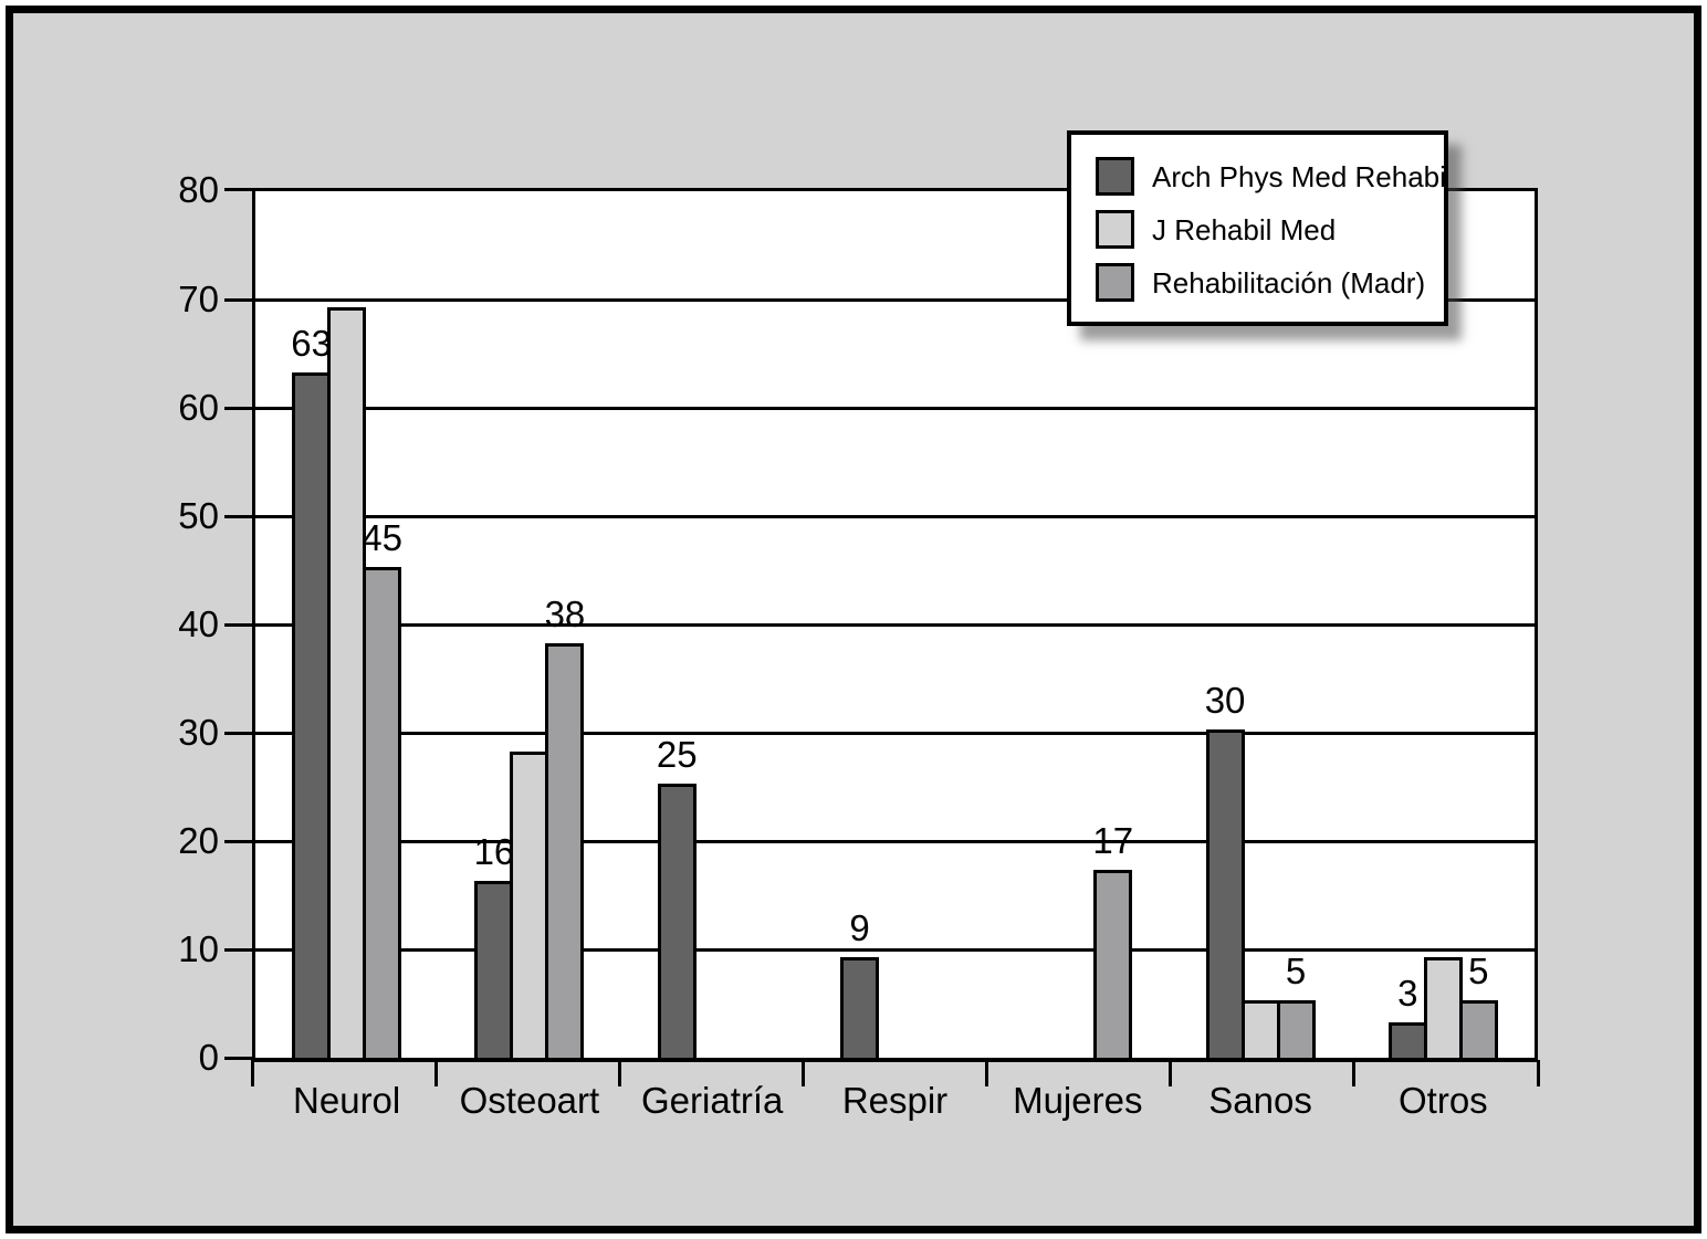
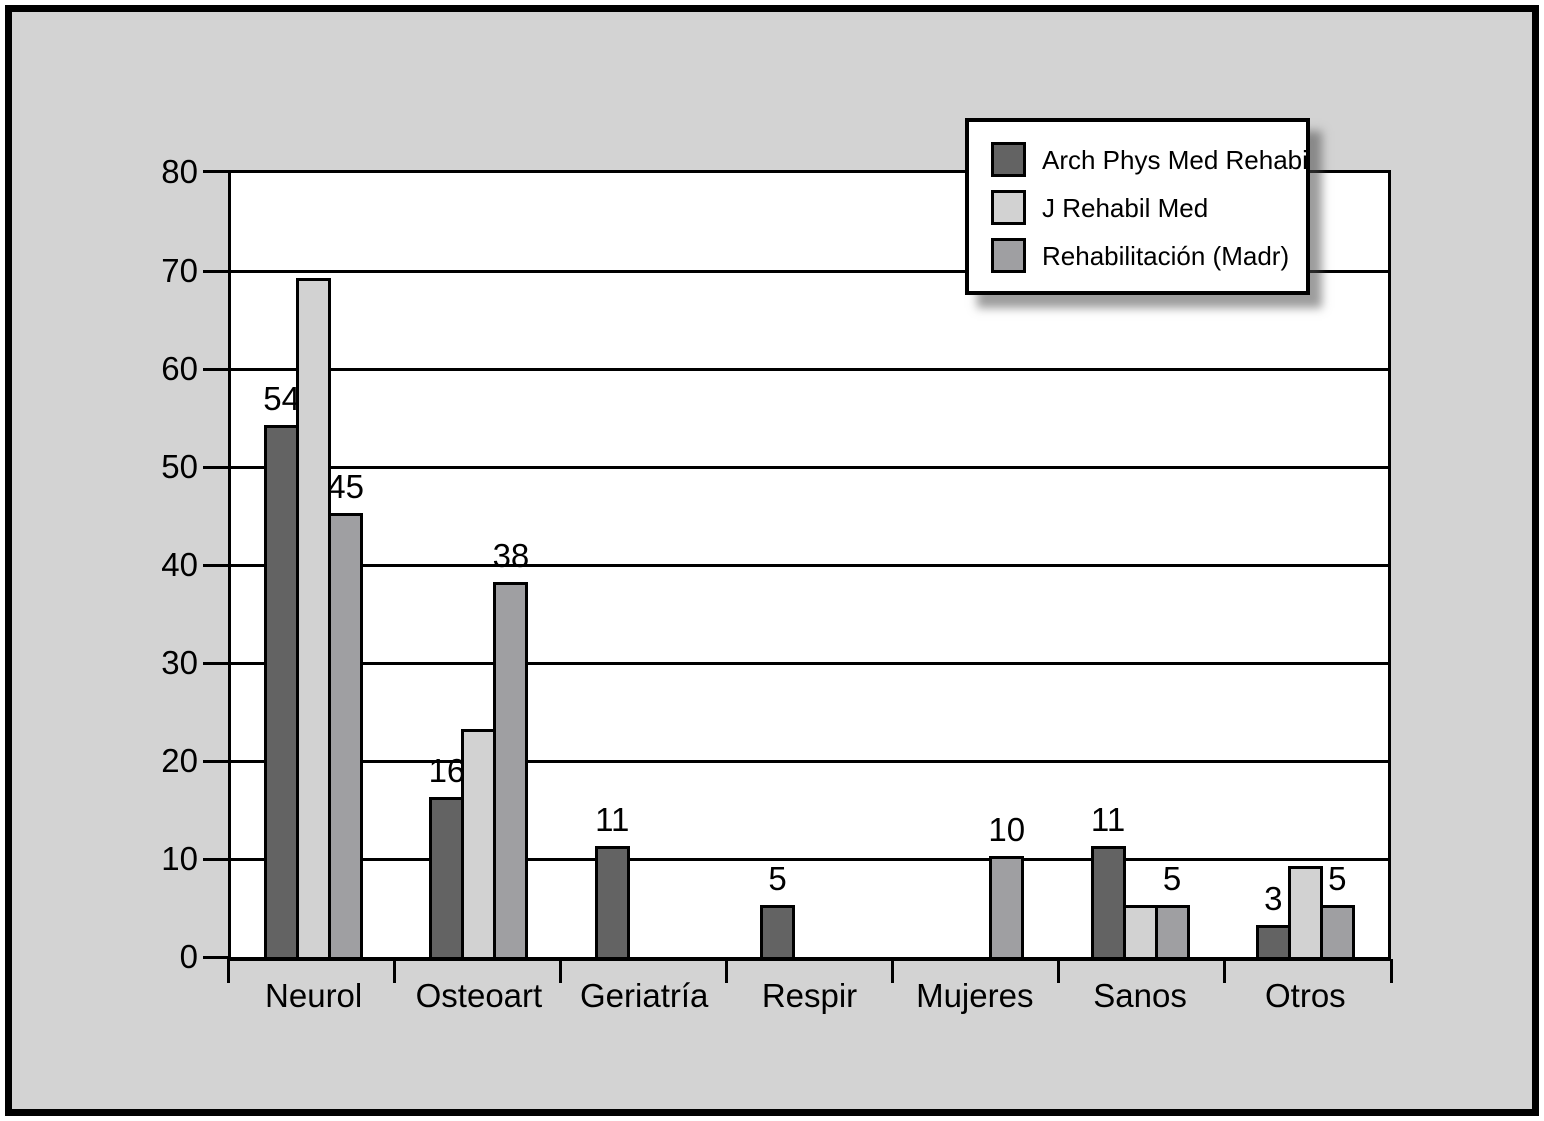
Arch Phys Med Rehabi/Neurol: 63 -> 54
J Rehabil Med/Osteoart: 28 -> 23
Arch Phys Med Rehabi/Geriatría: 25 -> 11
Arch Phys Med Rehabi/Respir: 9 -> 5
Rehabilitación (Madr)/Mujeres: 17 -> 10
Arch Phys Med Rehabi/Sanos: 30 -> 11
